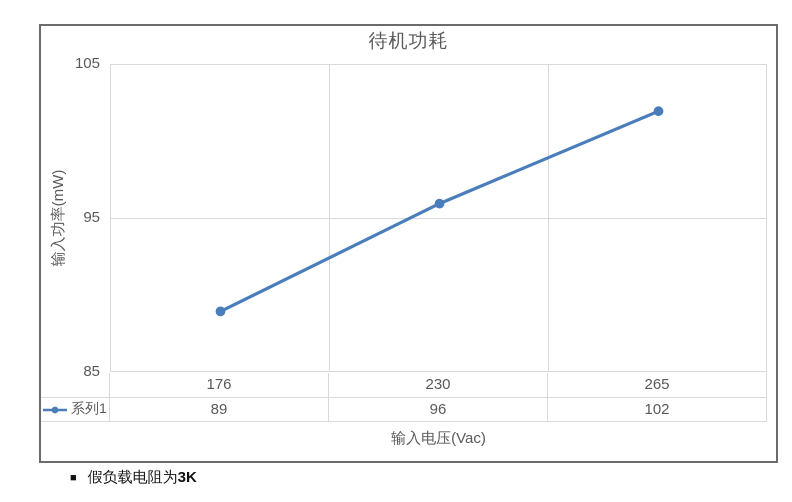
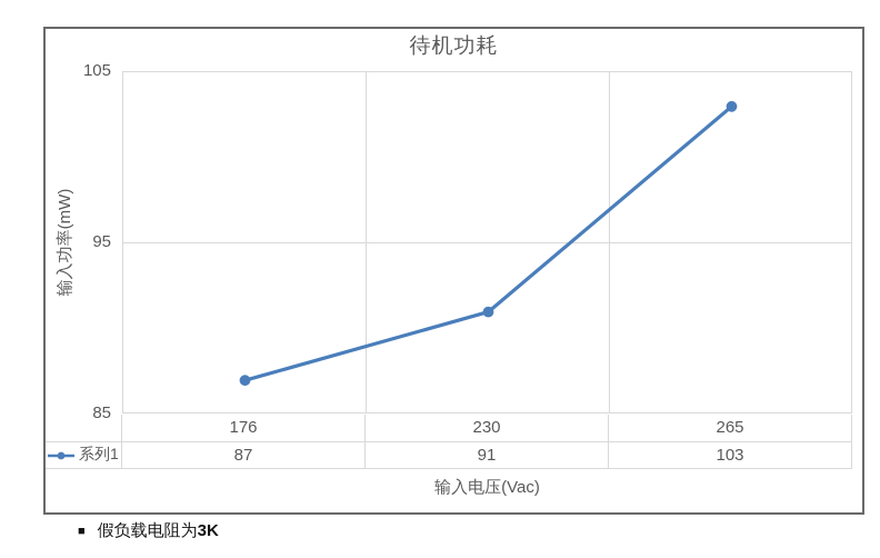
176: 89 -> 87
230: 96 -> 91
265: 102 -> 103
